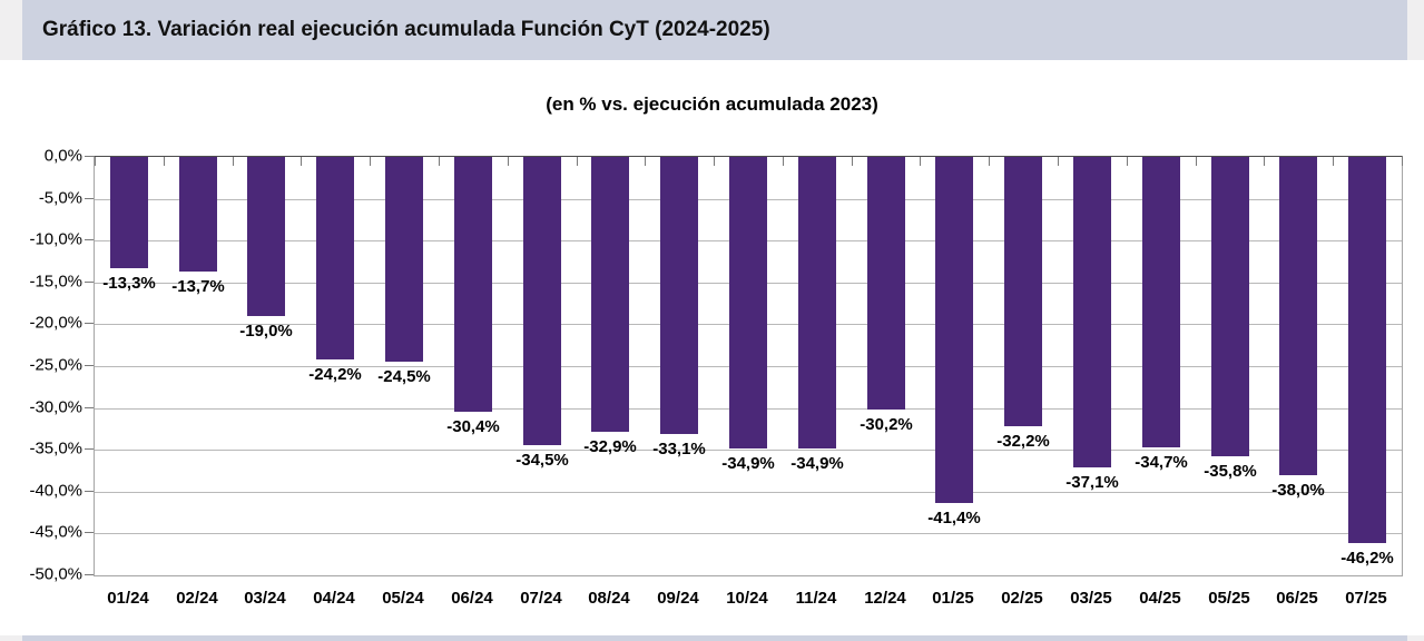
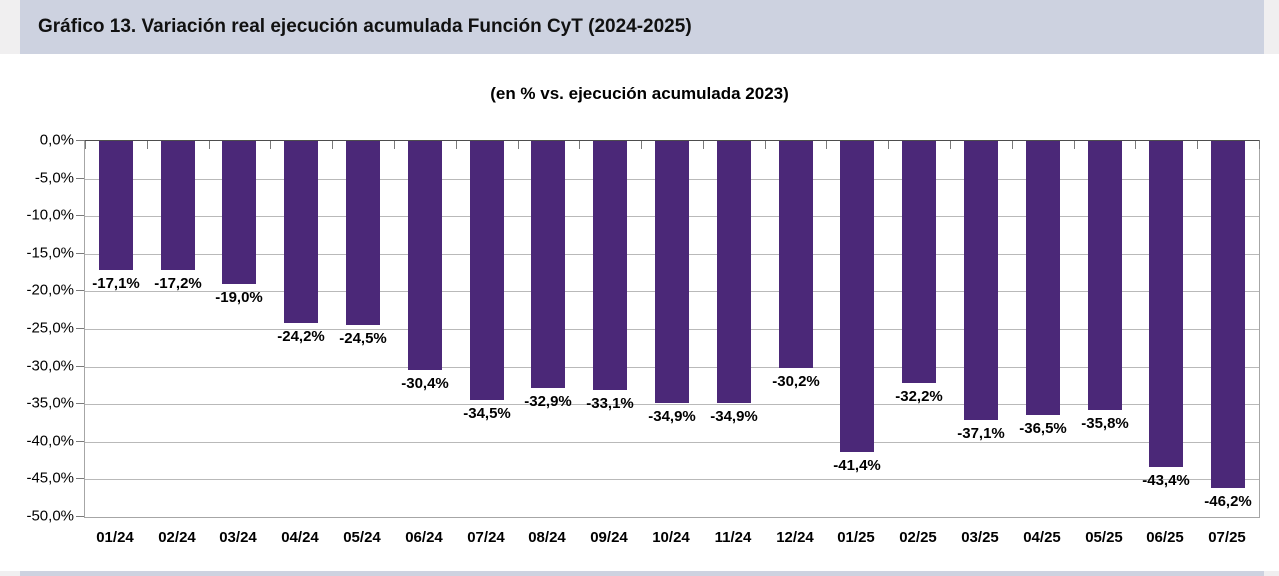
01/24: -13,3% -> -17,1%
02/24: -13,7% -> -17,2%
04/25: -34,7% -> -36,5%
06/25: -38,0% -> -43,4%
